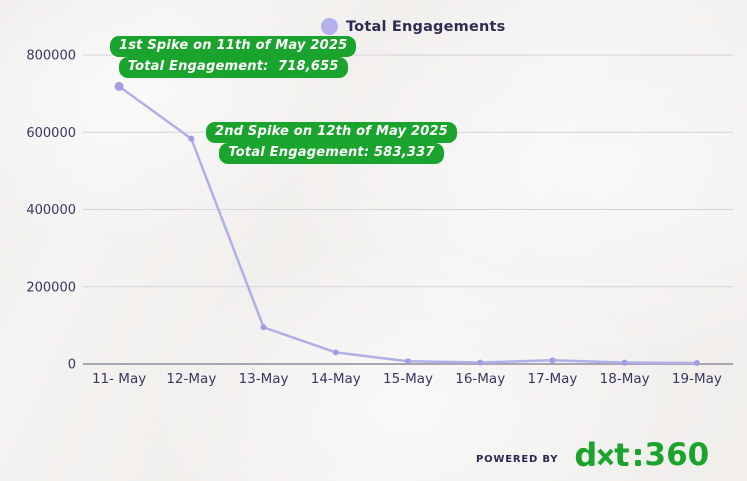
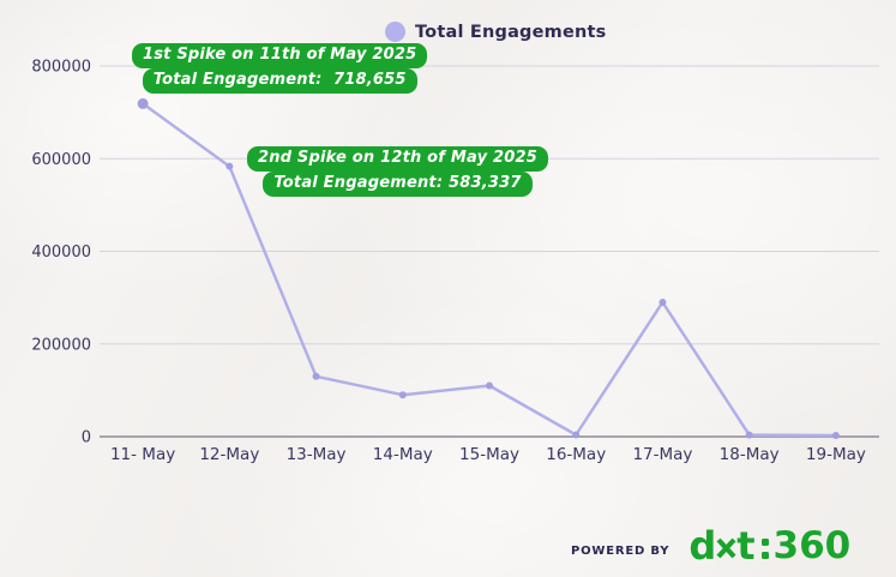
13-May: 100000 -> 130000
14-May: 30000 -> 90000
15-May: 10000 -> 110000
17-May: 10000 -> 290000
